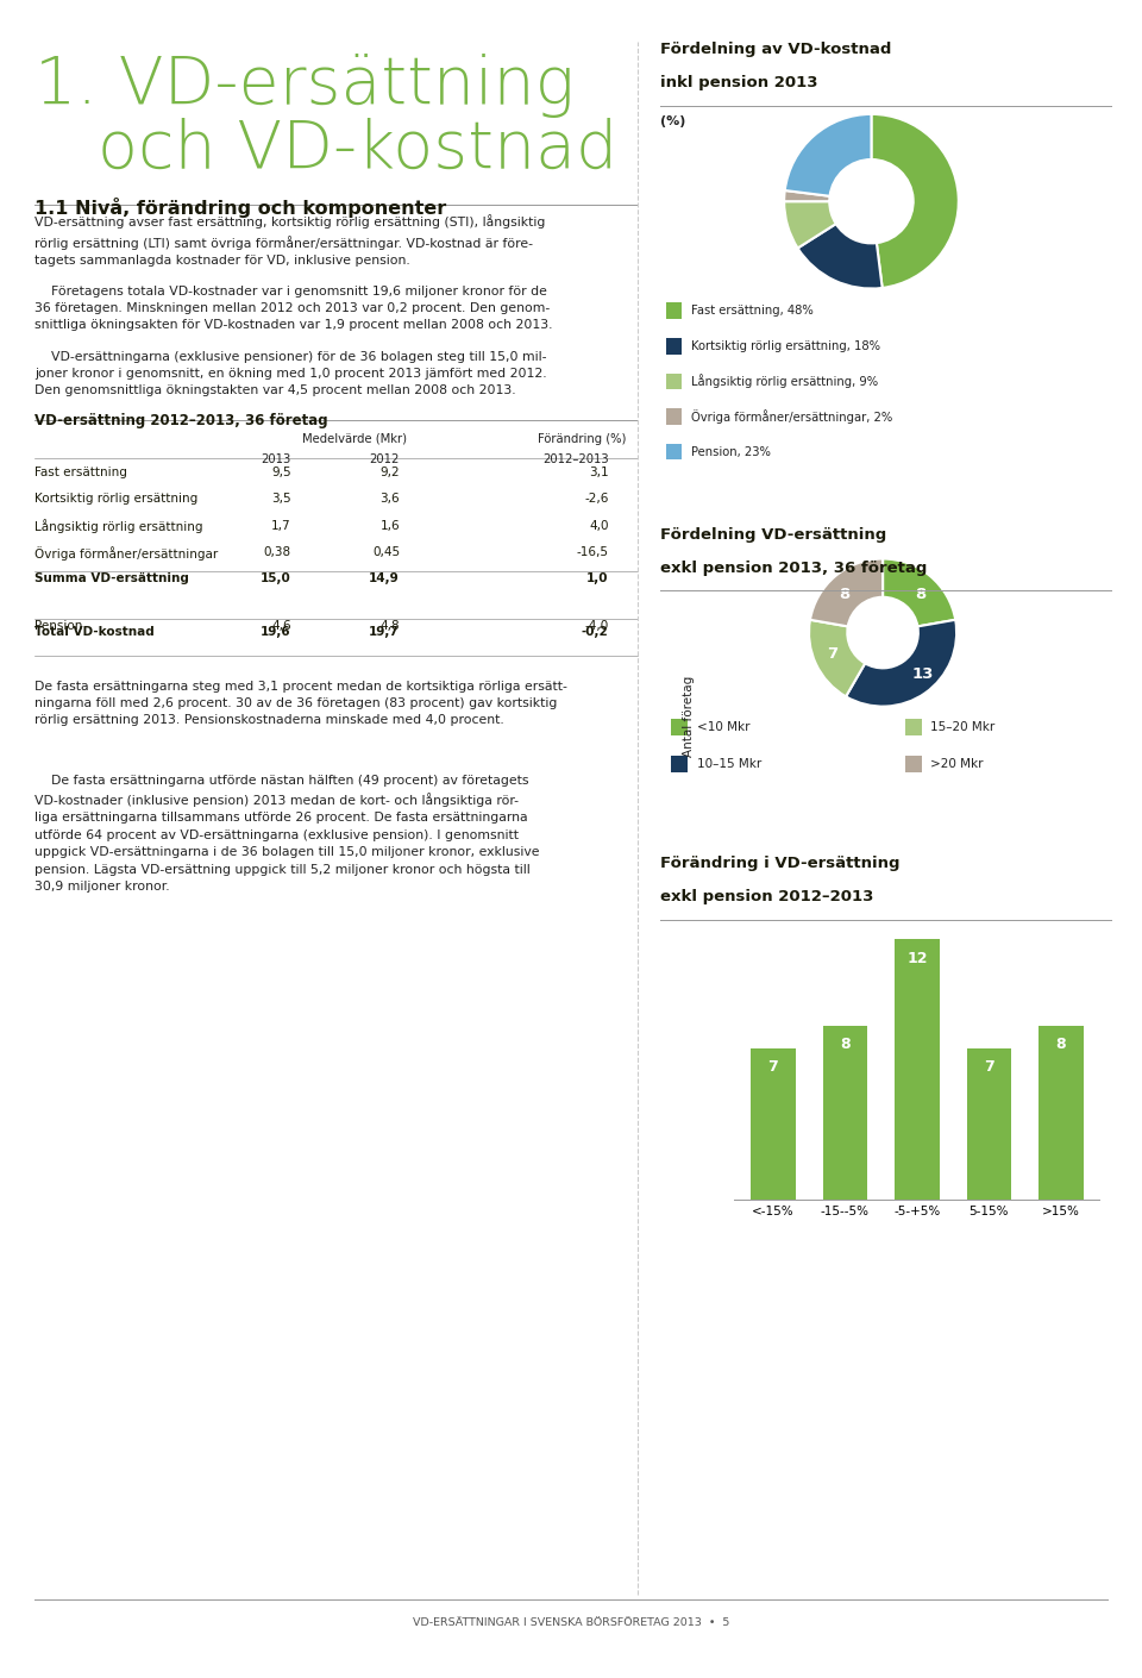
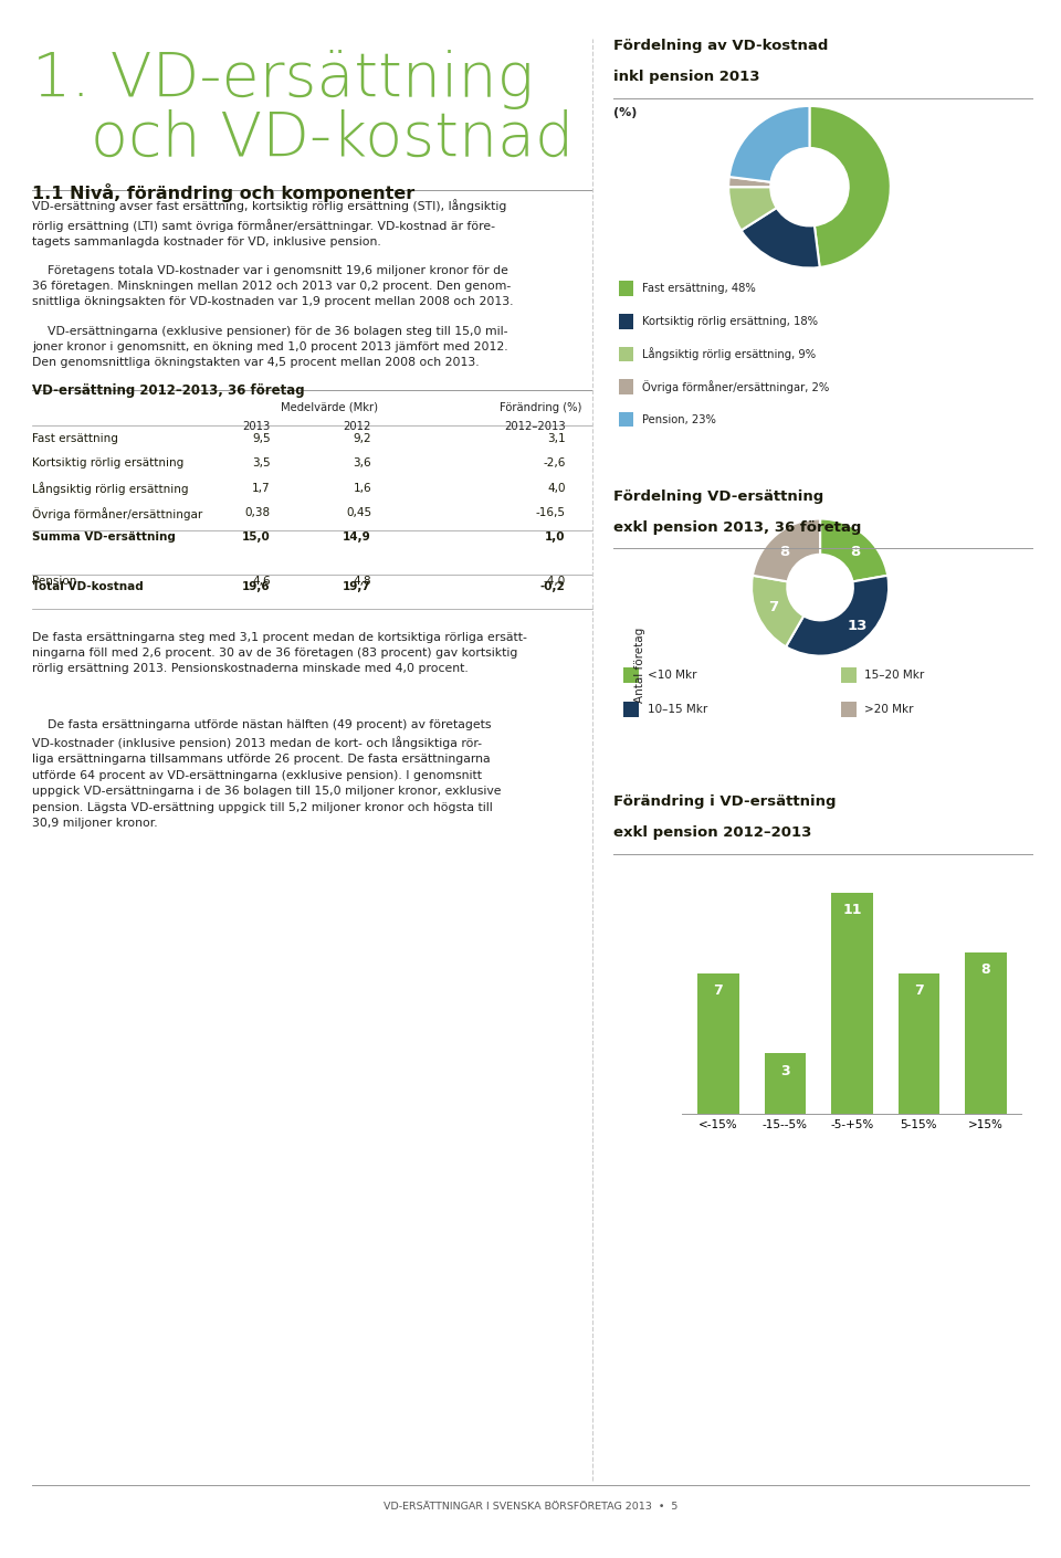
-15--5%: 8 -> 3
-5-+5%: 12 -> 11
